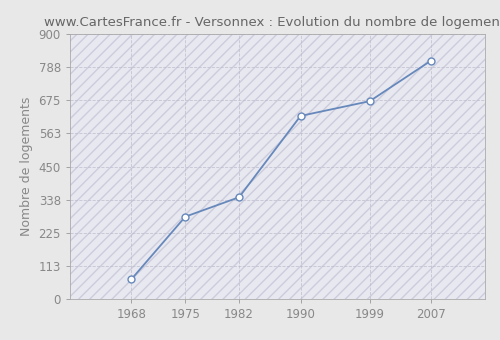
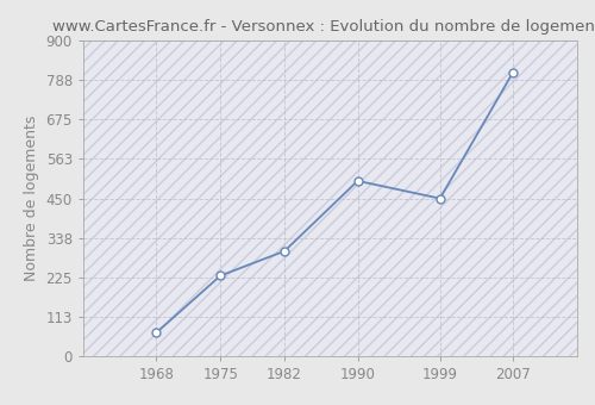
1975: 280 -> 230
1982: 346 -> 300
1990: 622 -> 500
1999: 672 -> 450
